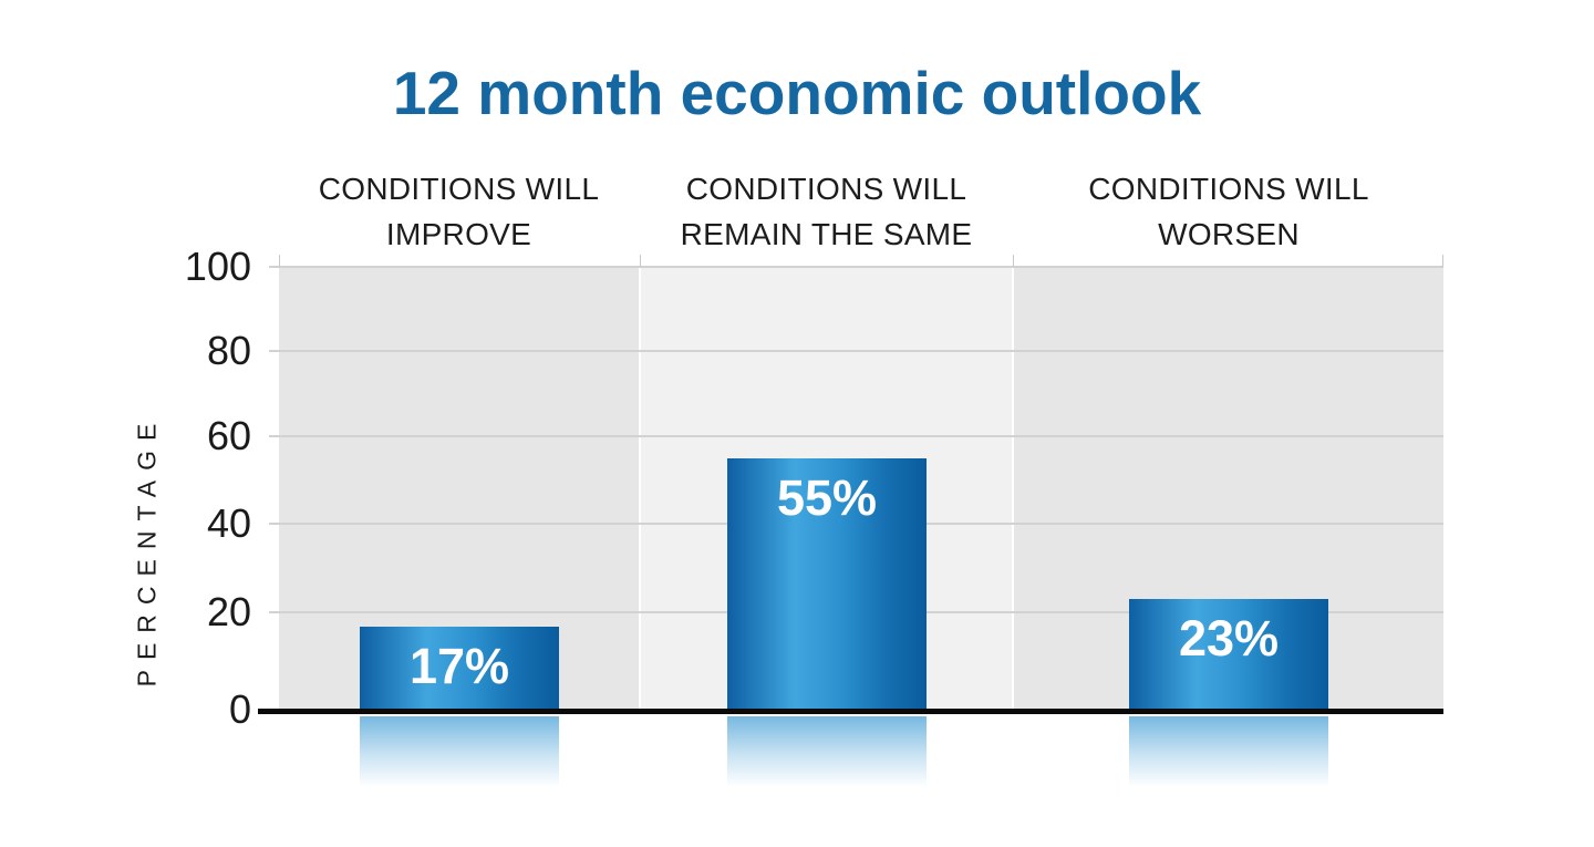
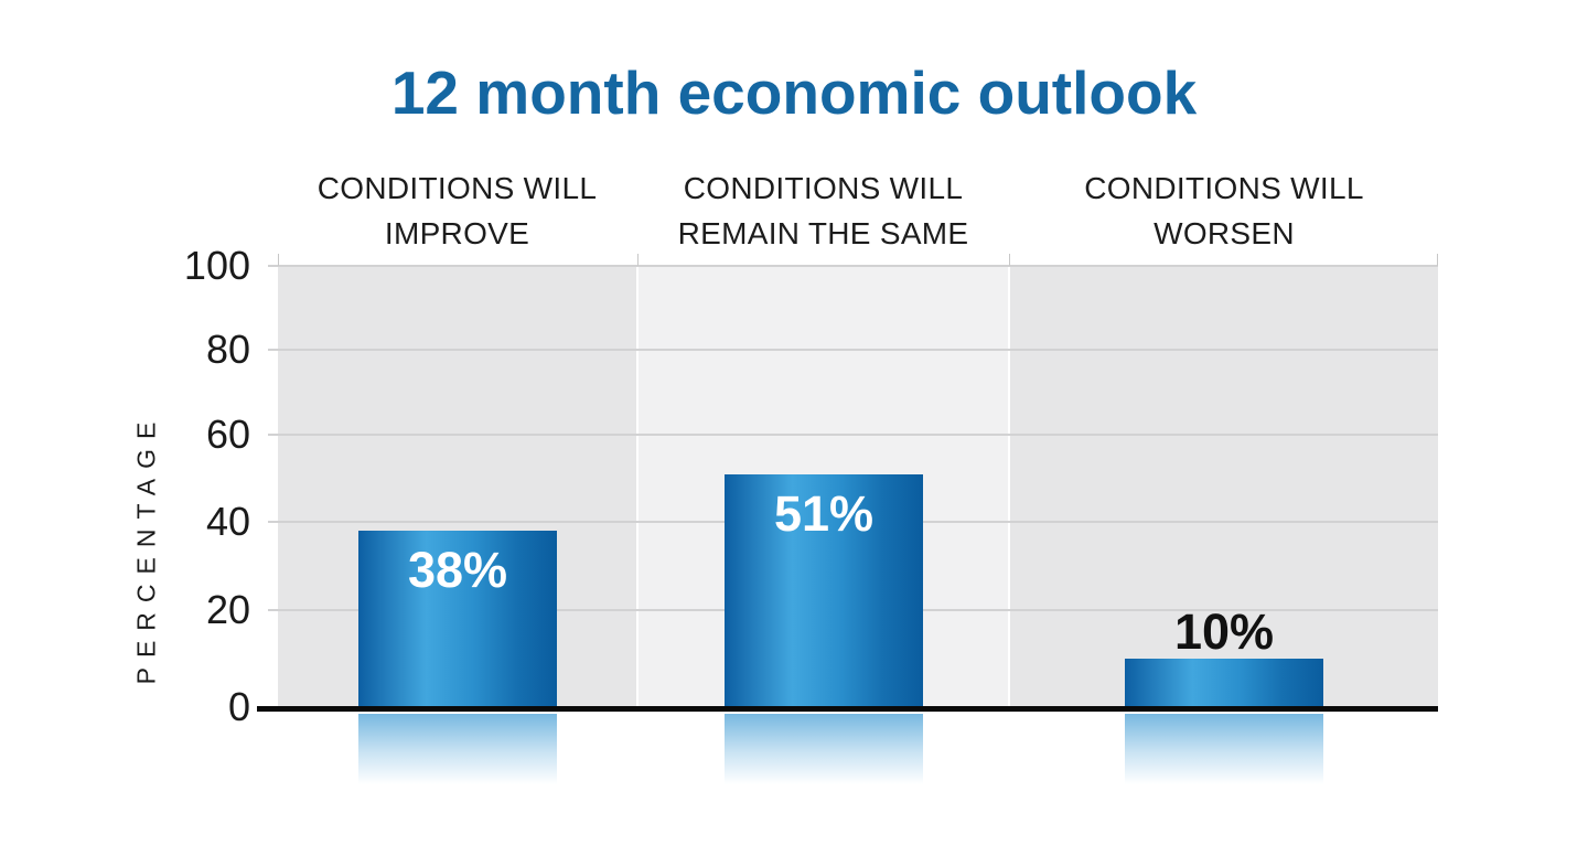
CONDITIONS WILL IMPROVE: 17% -> 38%
CONDITIONS WILL REMAIN THE SAME: 55% -> 51%
CONDITIONS WILL WORSEN: 23% -> 10%
